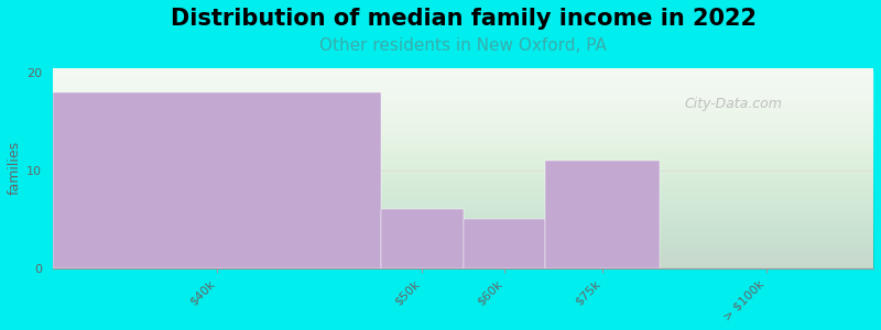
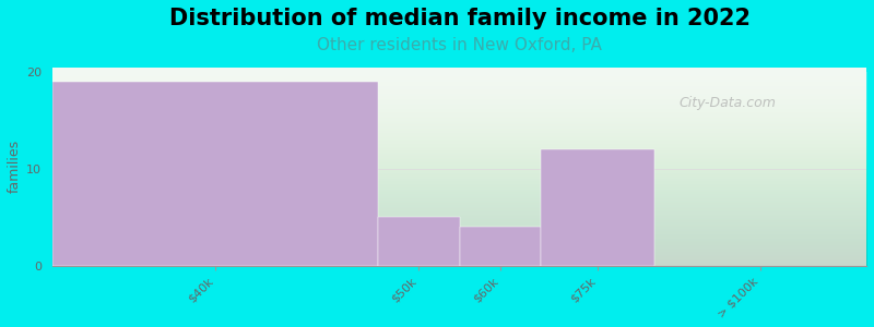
$40k: 18 -> 19
$50k: 6 -> 5
$60k: 5 -> 4
$75k: 11 -> 12
